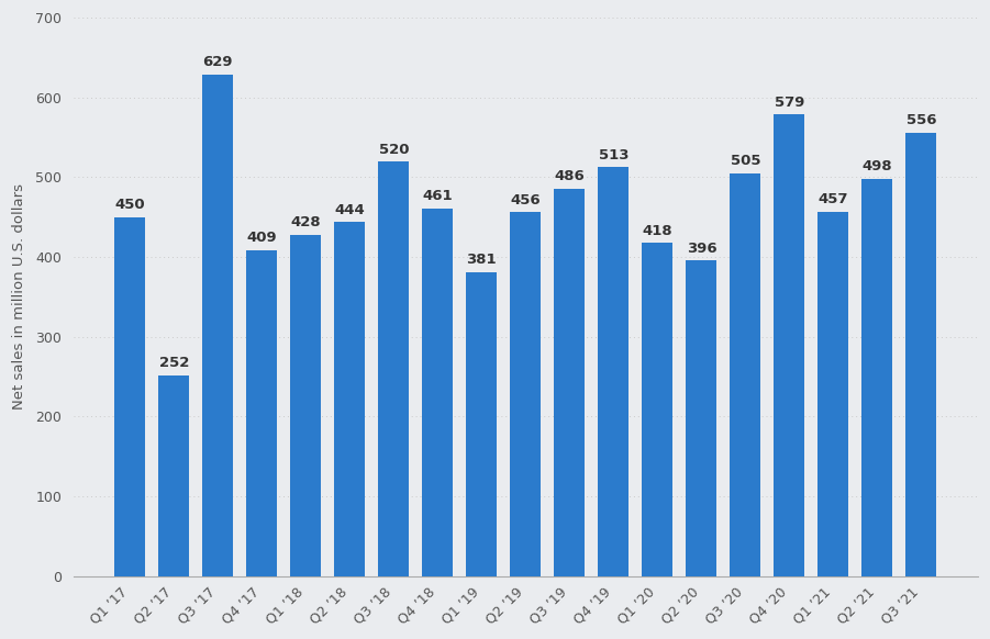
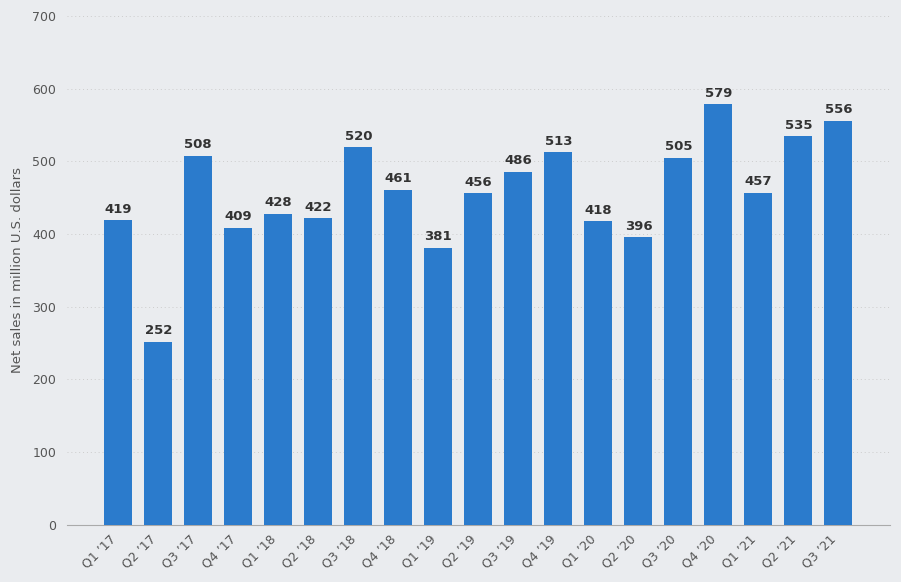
Q1 ’17: 450 -> 419
Q3 ’17: 629 -> 508
Q2 ’18: 444 -> 422
Q2 ’21: 498 -> 535
